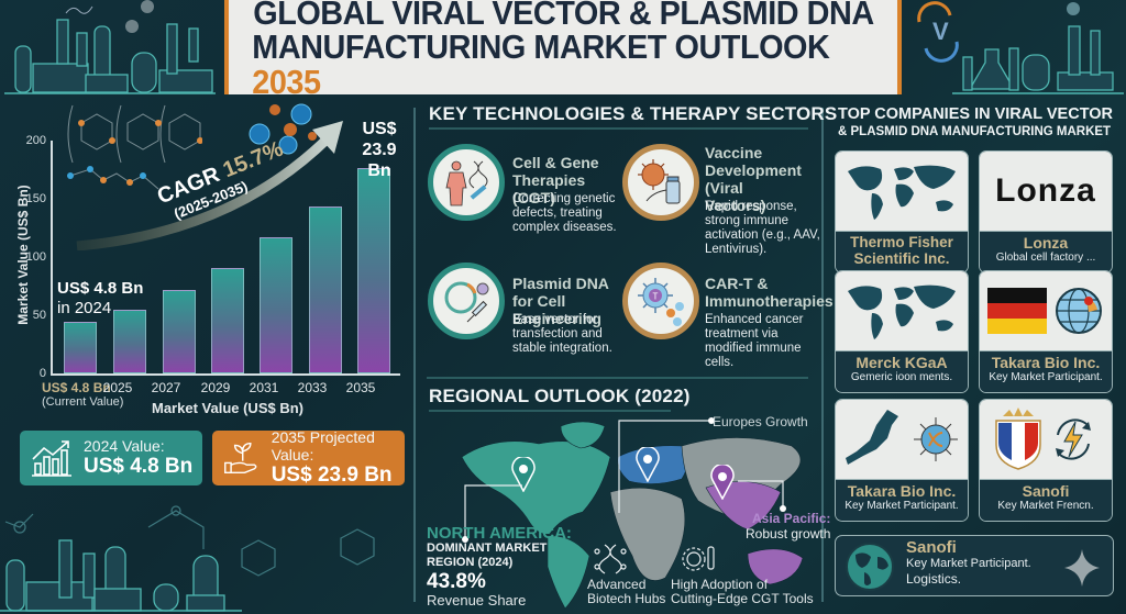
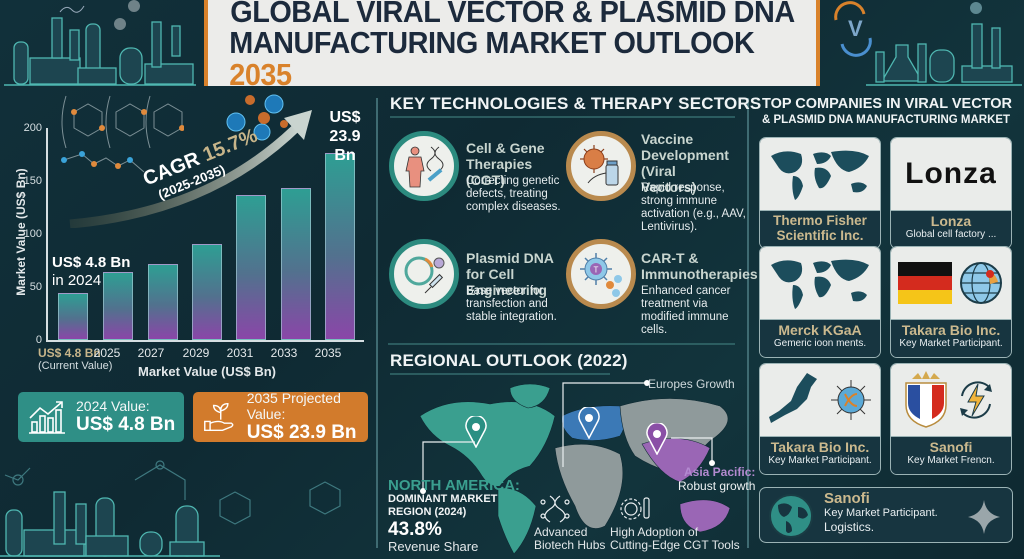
2025: 55 -> 64
2031: 117 -> 137
